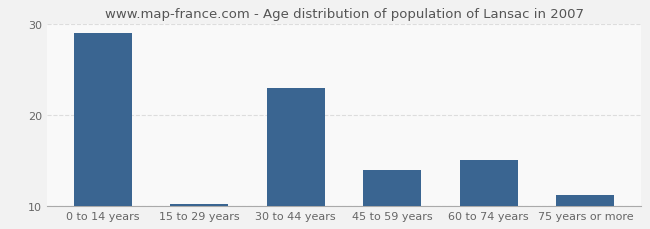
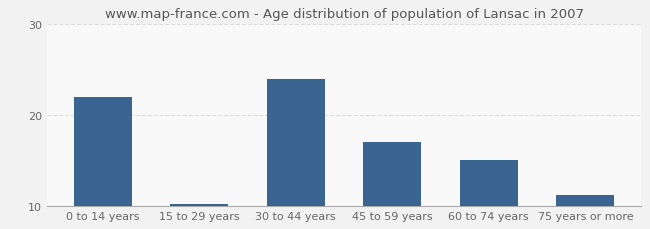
0 to 14 years: 29.0 -> 22.0
30 to 44 years: 23.0 -> 24.0
45 to 59 years: 14.0 -> 17.0
